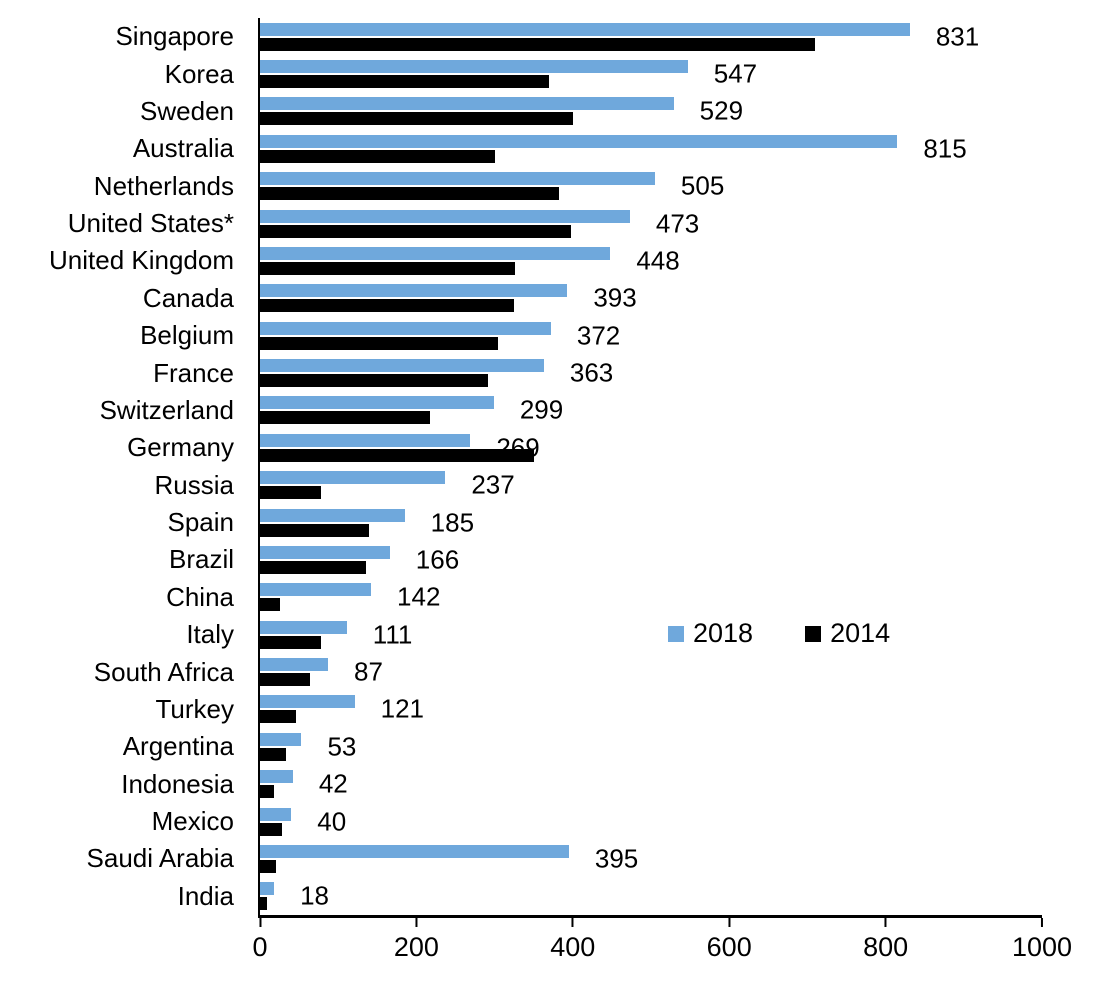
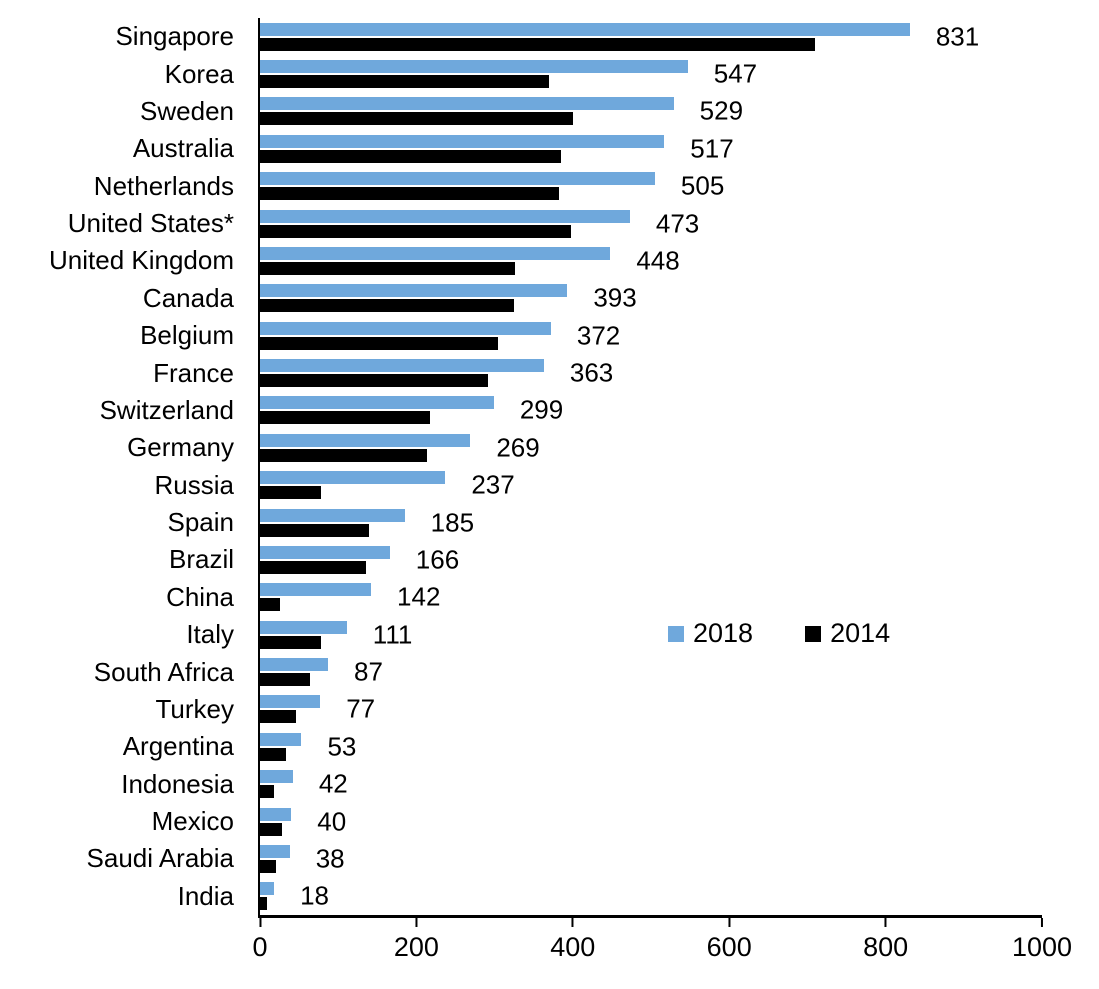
2018/Australia: 815 -> 517
2014/Australia: 300 -> 380
2014/Germany: 350 -> 210
2018/Turkey: 121 -> 77
2018/Saudi Arabia: 395 -> 38
